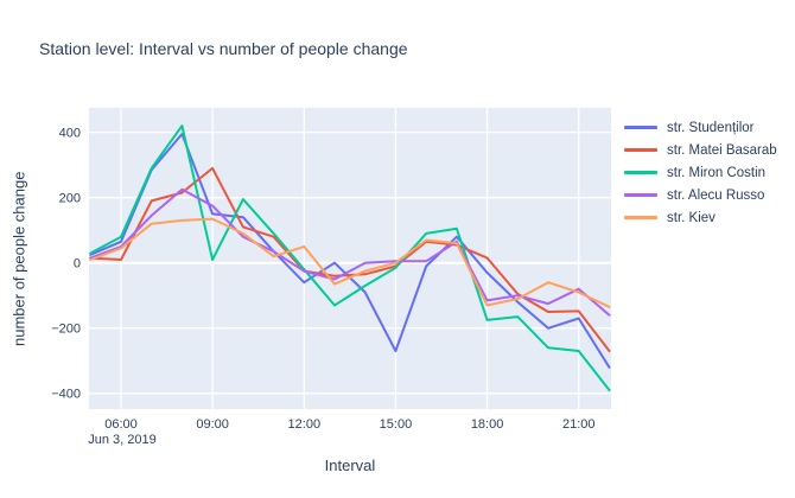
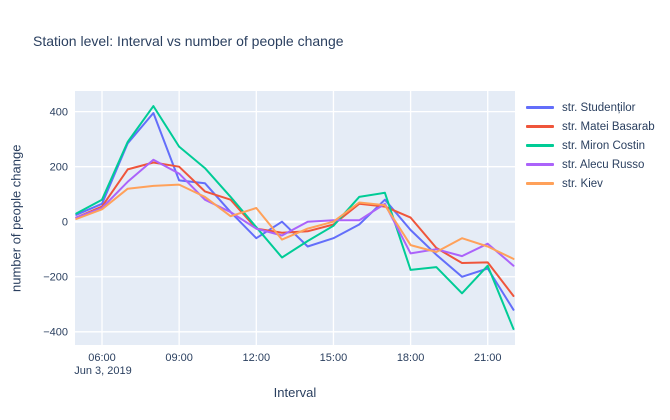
str. Matei Basarab/06:00: 10 -> 60
str. Matei Basarab/09:00: 290 -> 200
str. Miron Costin/09:00: 10 -> 270
str. Studenților/15:00: -270 -> -60
str. Kiev/18:00: -130 -> -80
str. Miron Costin/21:00: -270 -> -160
